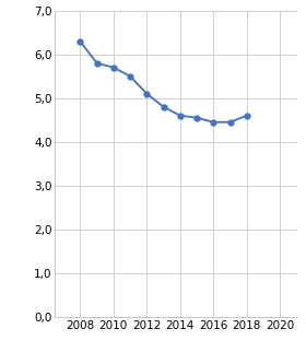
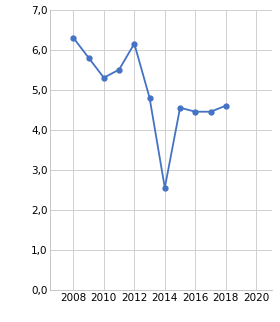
2010: 5,70 -> 5,30
2012: 5,10 -> 6,15
2014: 4,60 -> 2,55
